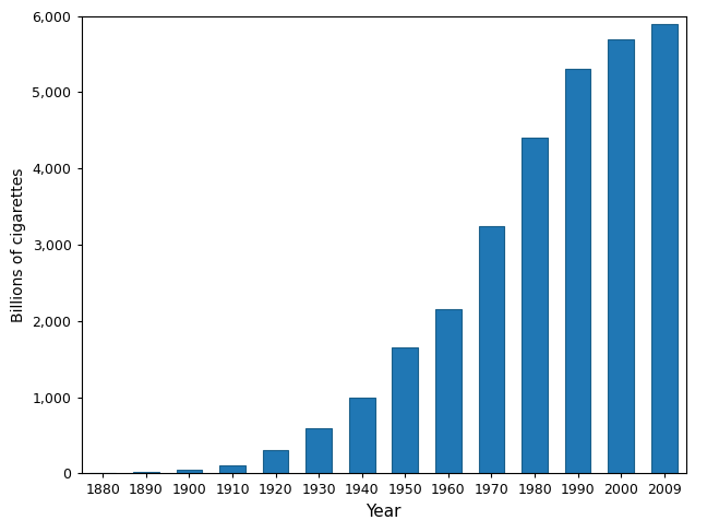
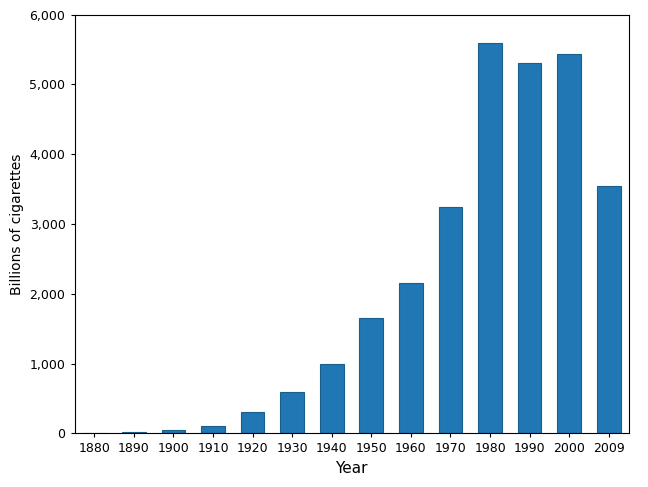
1980: 4,400 -> 5,600
2000: 5,700 -> 5,440
2009: 5,900 -> 3,540
